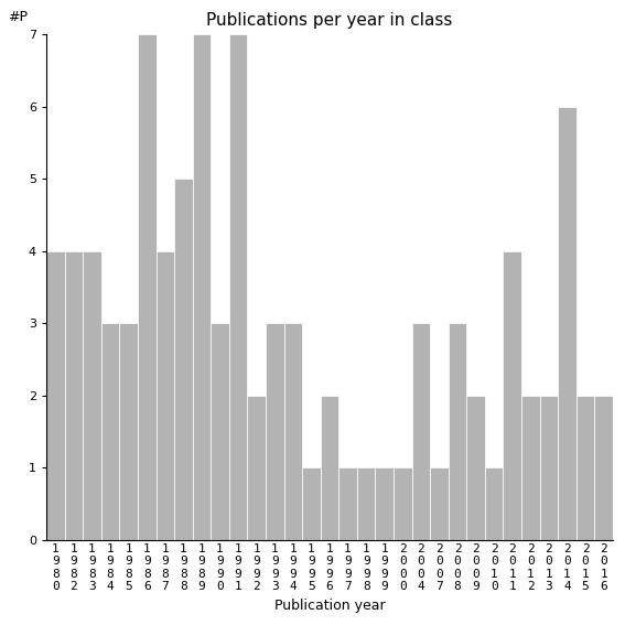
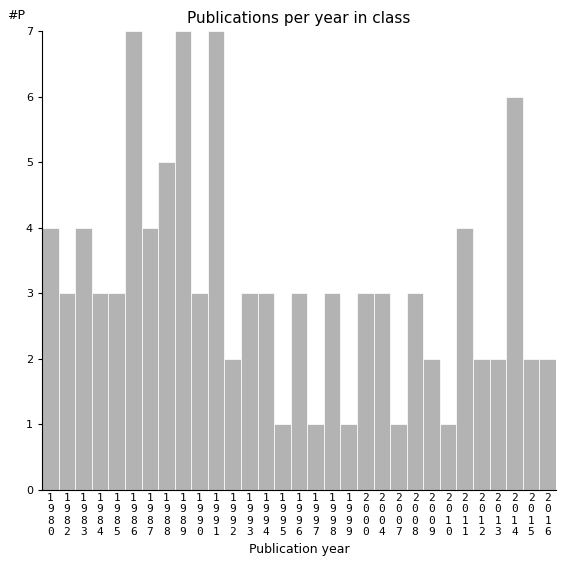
1 9 8 2: 4 -> 3
1 9 9 6: 2 -> 3
1 9 9 8: 1 -> 3
2 0 0 0: 1 -> 3
